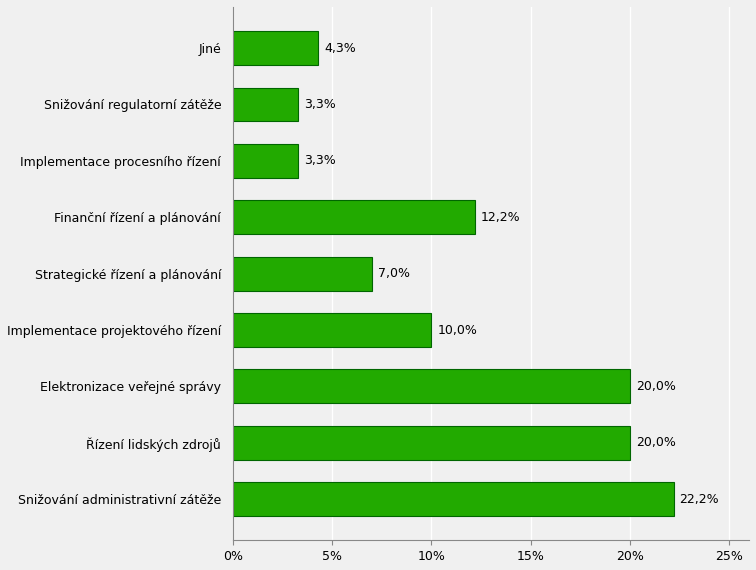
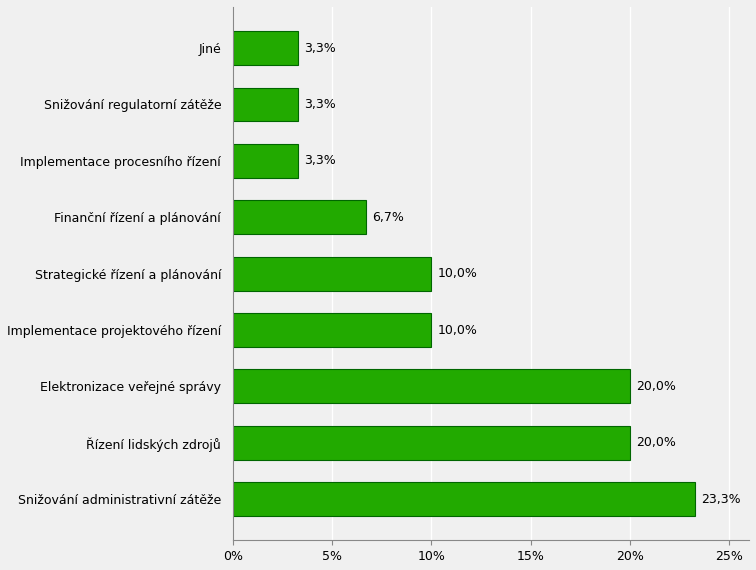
Jiné: 4,3% -> 3,3%
Finanční řízení a plánování: 12,2% -> 6,7%
Strategické řízení a plánování: 7,0% -> 10,0%
Snižování administrativní zátěže: 22,2% -> 23,3%
